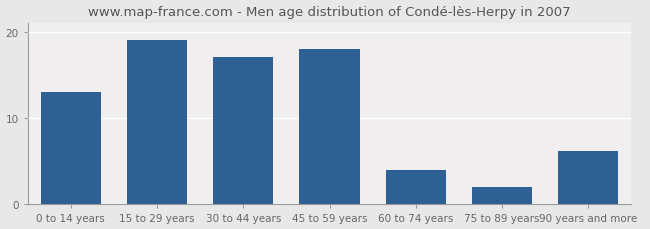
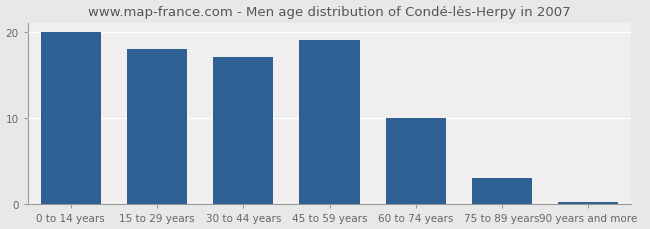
0 to 14 years: 13.0 -> 20.0
15 to 29 years: 19.0 -> 18.0
45 to 59 years: 18.0 -> 19.0
60 to 74 years: 4.0 -> 10.0
75 to 89 years: 2.0 -> 3.0
90 years and more: 6.2 -> 0.3
